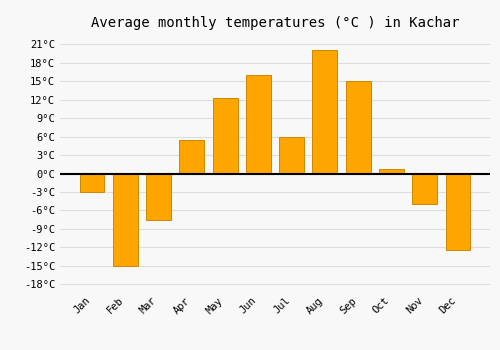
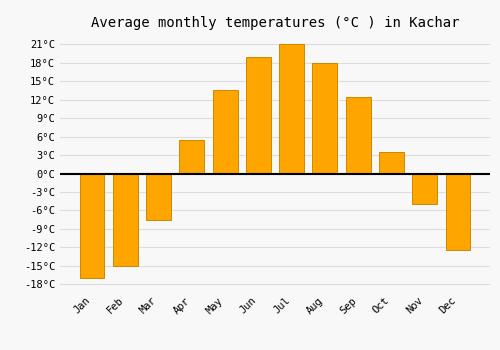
Jan: -3.0°C -> -17.0°C
May: 12.2°C -> 13.5°C
Jun: 16.0°C -> 19.0°C
Jul: 6.0°C -> 21.0°C
Aug: 20.0°C -> 18.0°C
Sep: 15.0°C -> 12.5°C
Oct: 0.8°C -> 3.5°C
